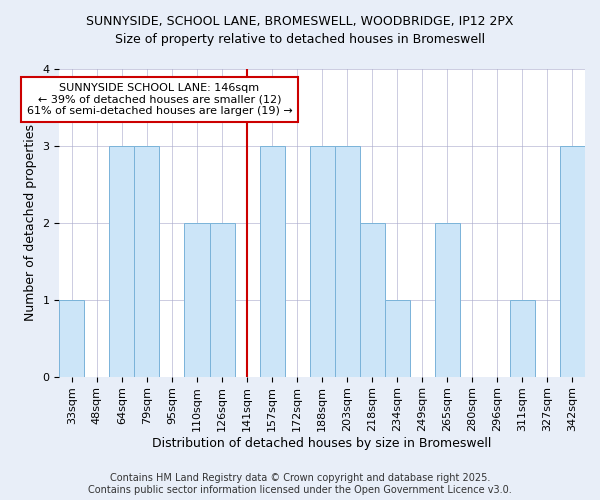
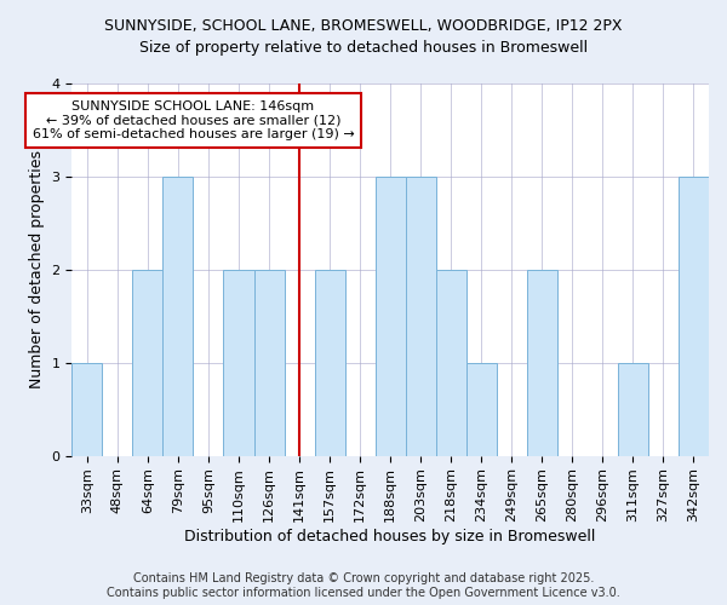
64sqm: 3 -> 2
157sqm: 3 -> 2
